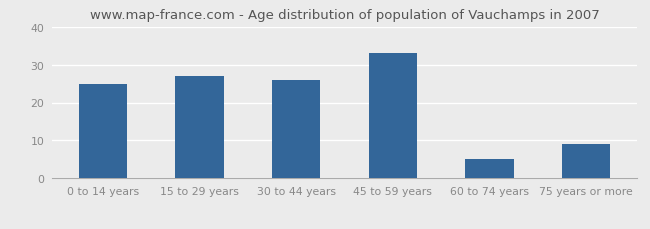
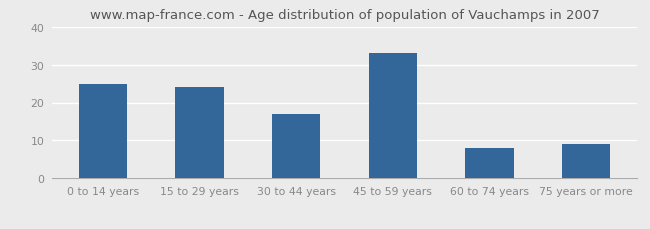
15 to 29 years: 27 -> 24
30 to 44 years: 26 -> 17
60 to 74 years: 5 -> 8
